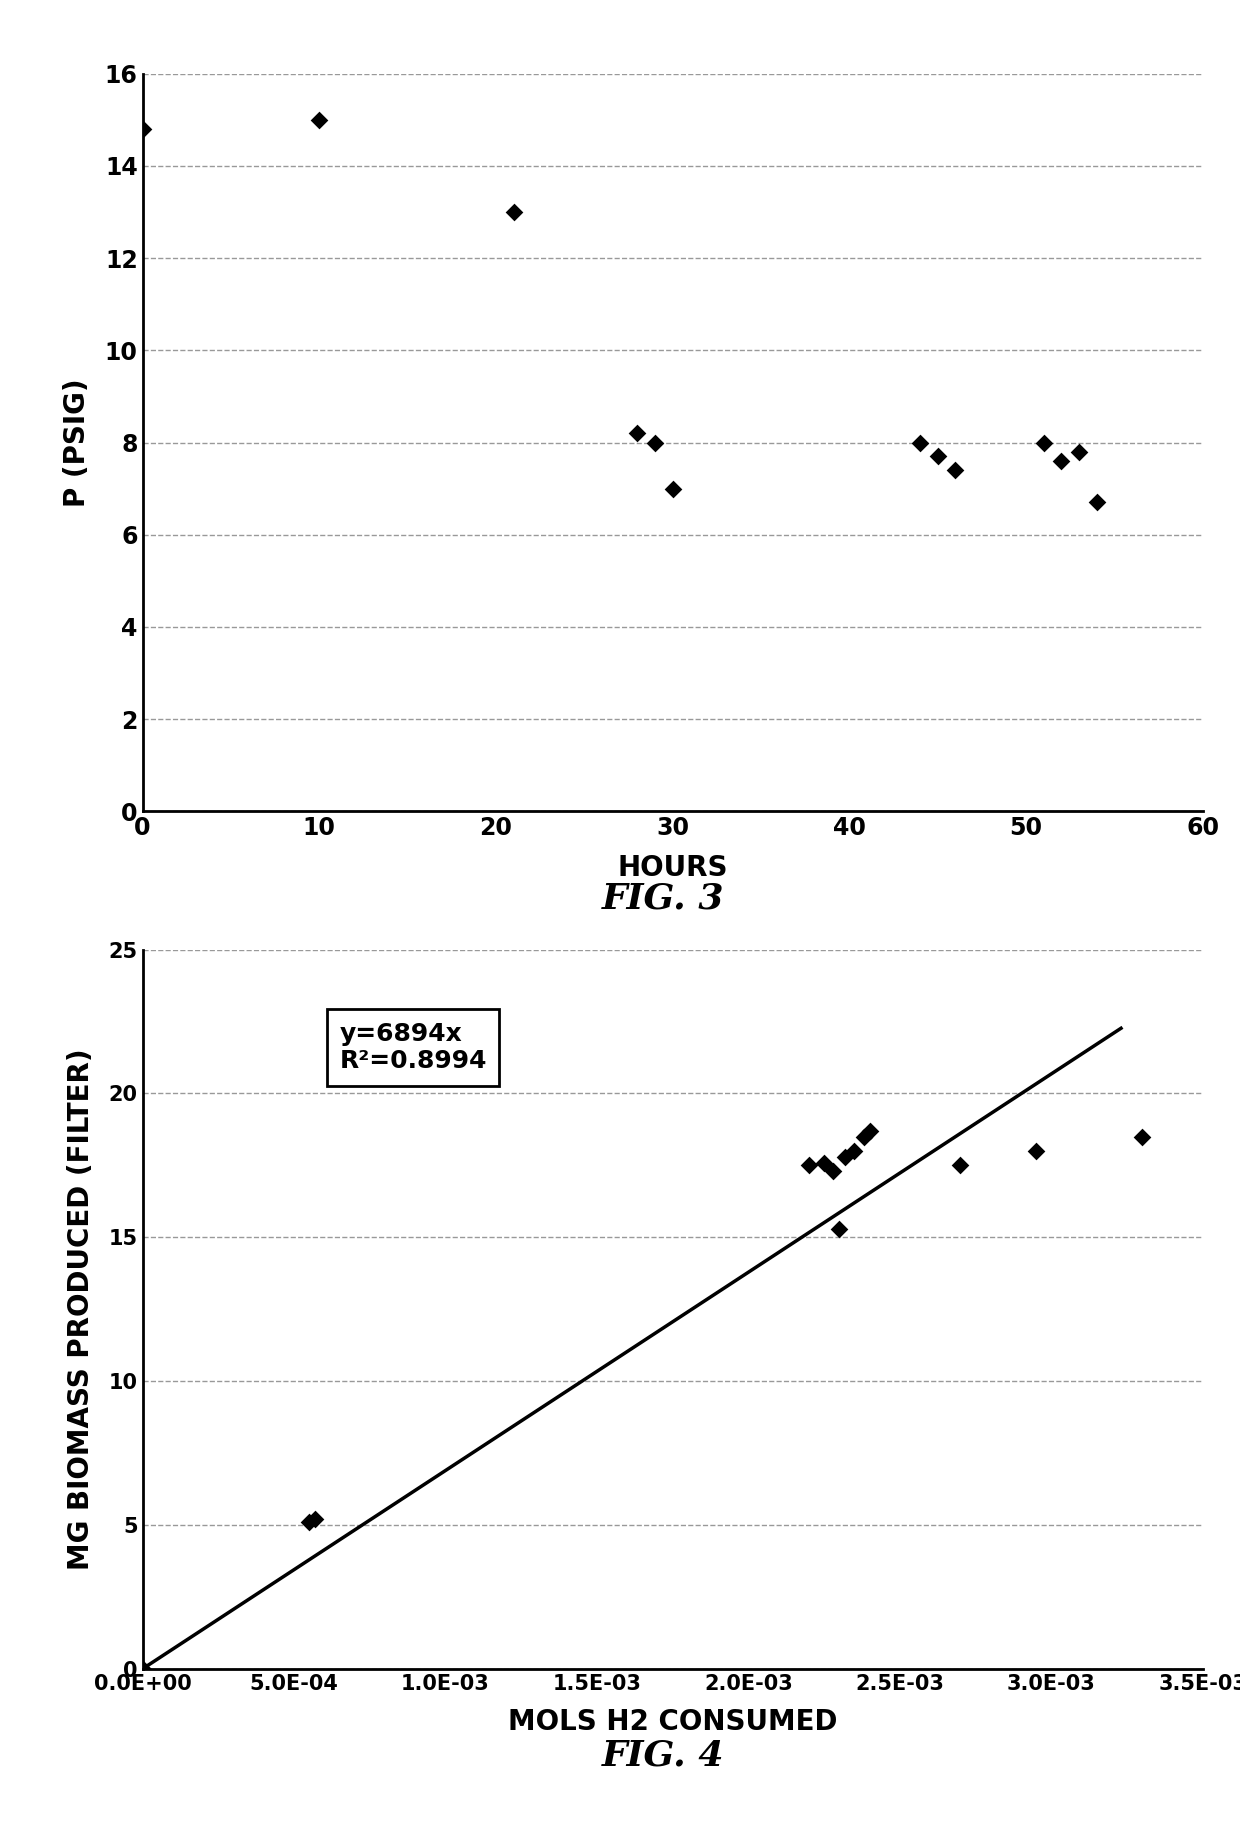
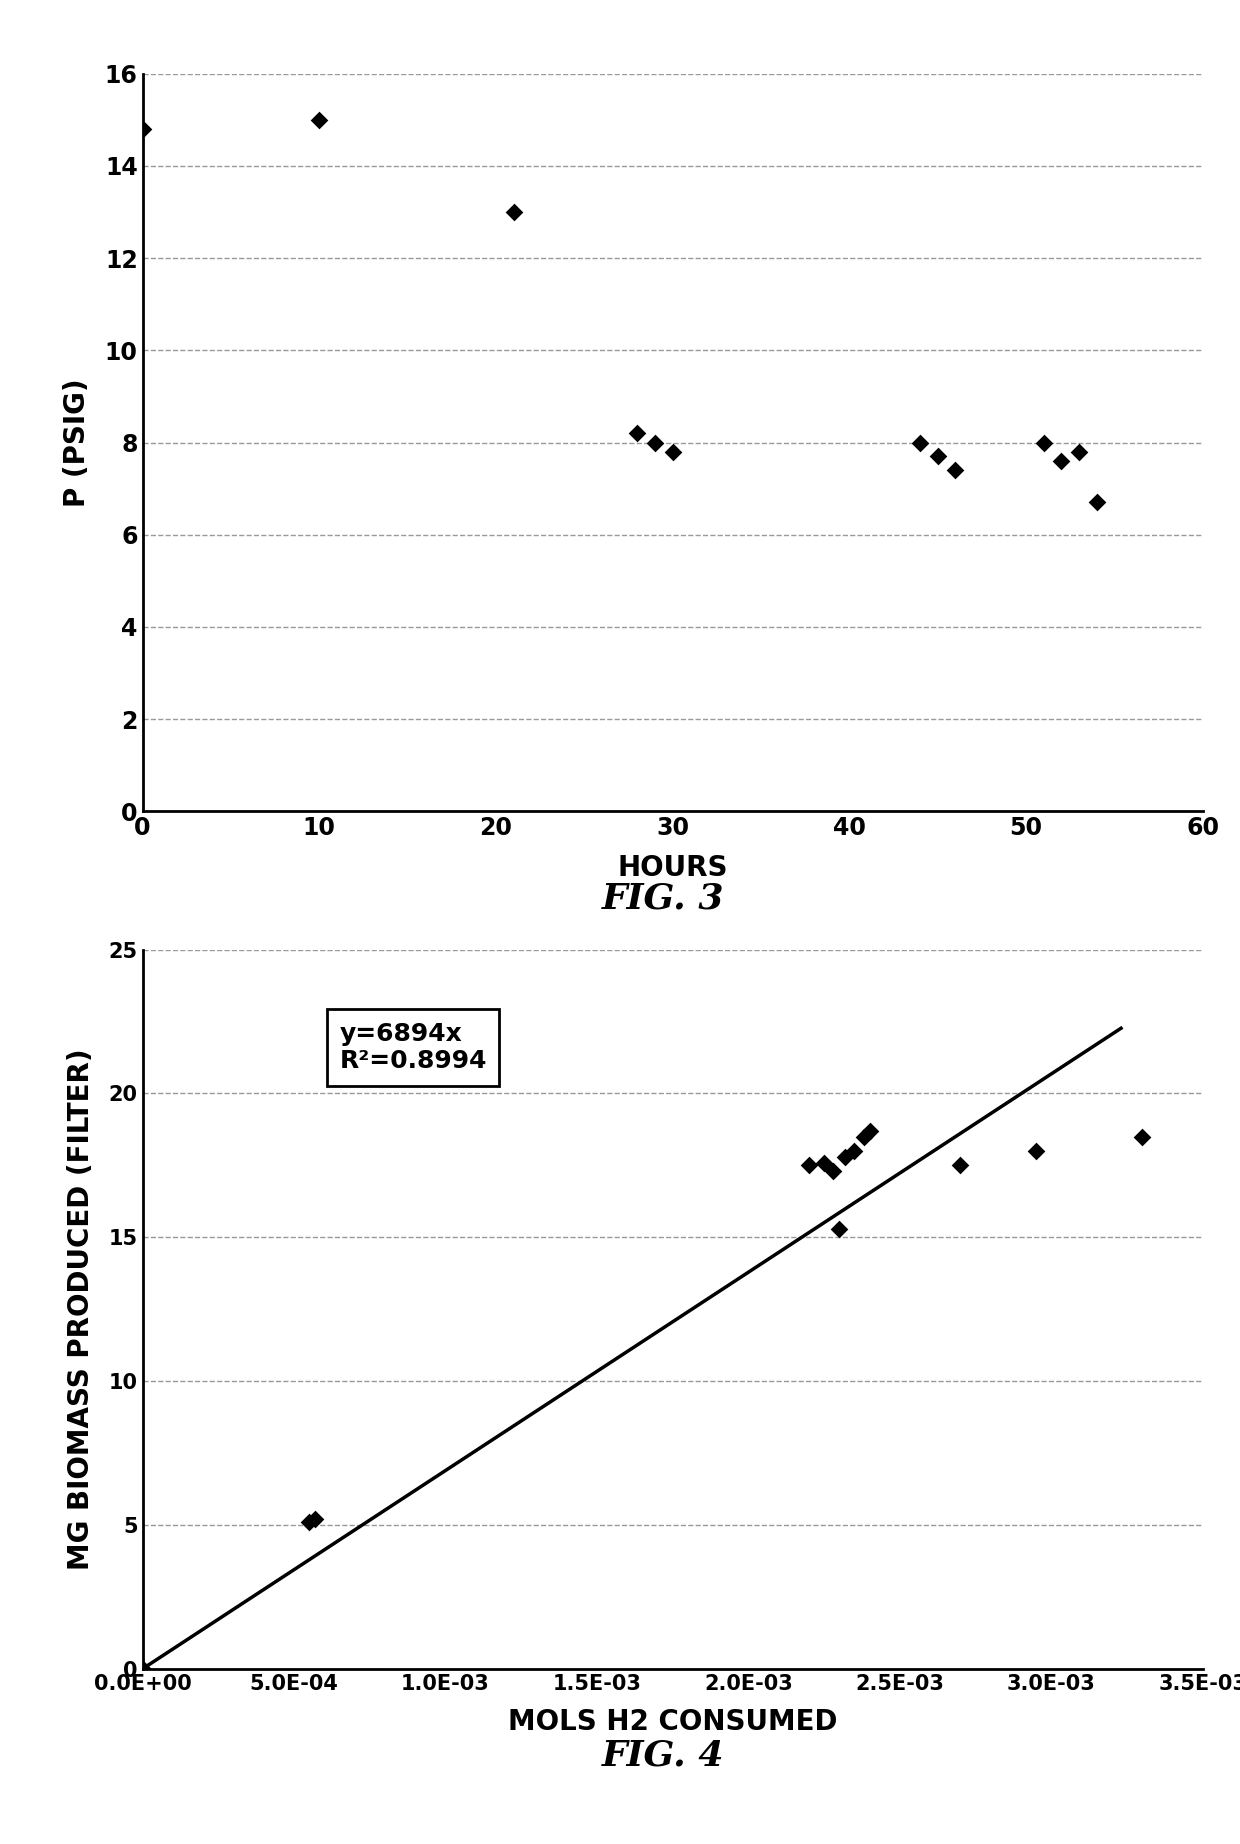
30: 7.0 -> 7.8
